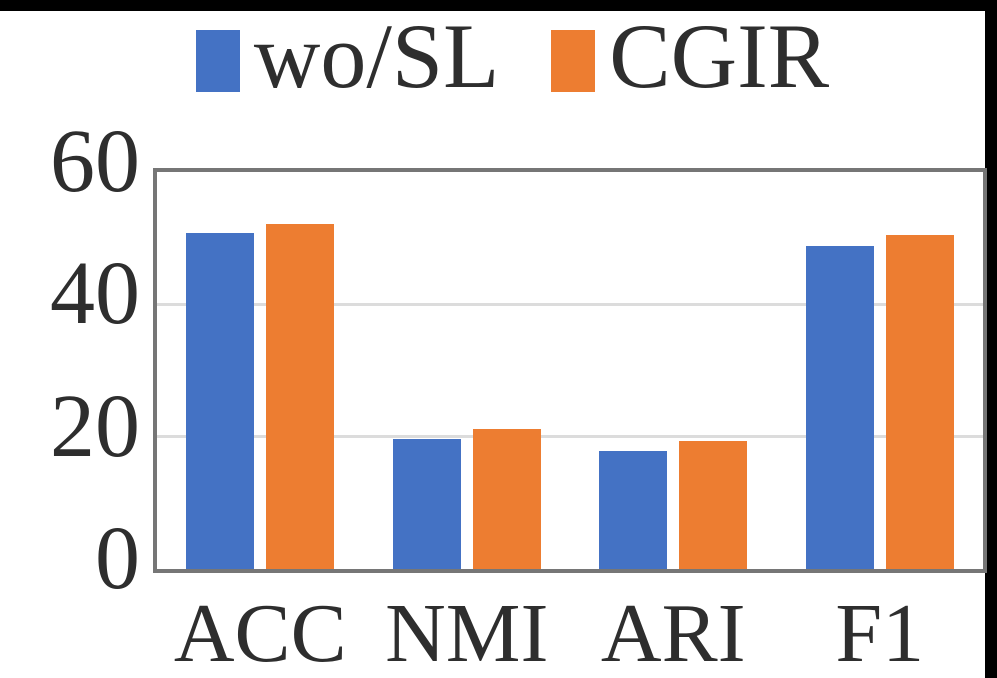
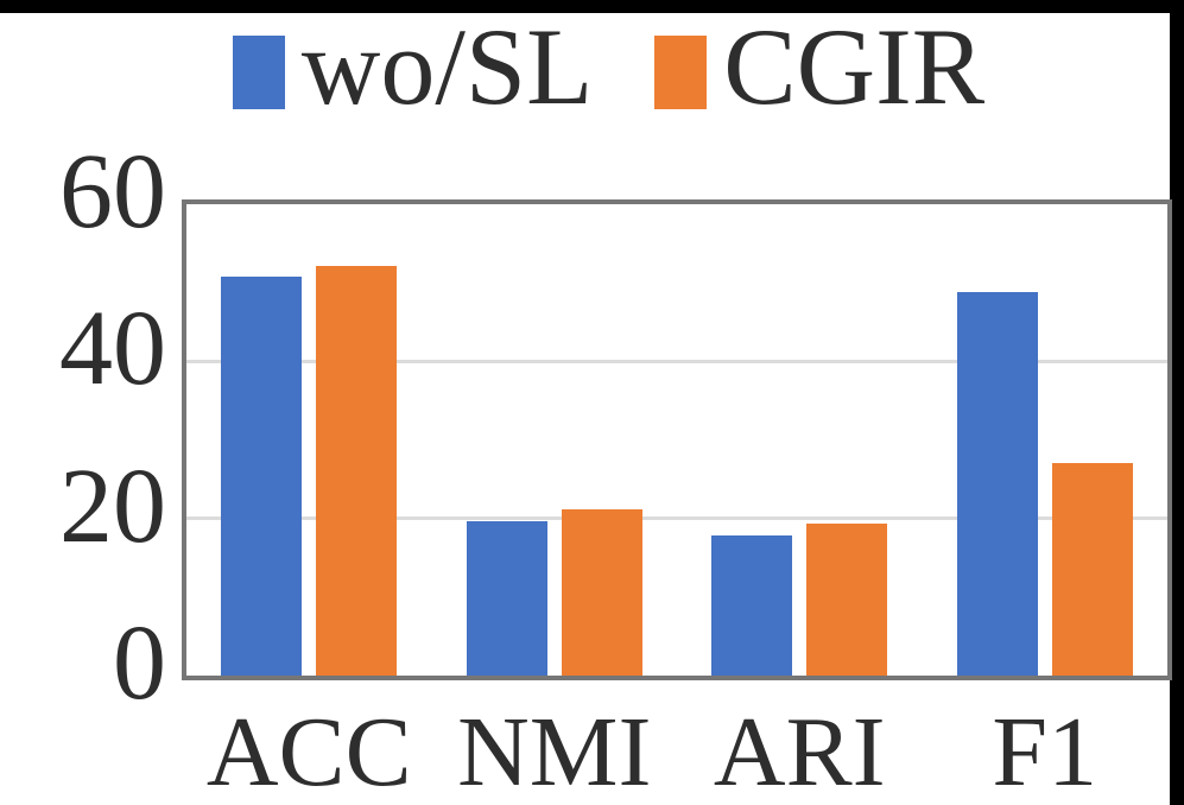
CGIR/F1: 50 -> 27
